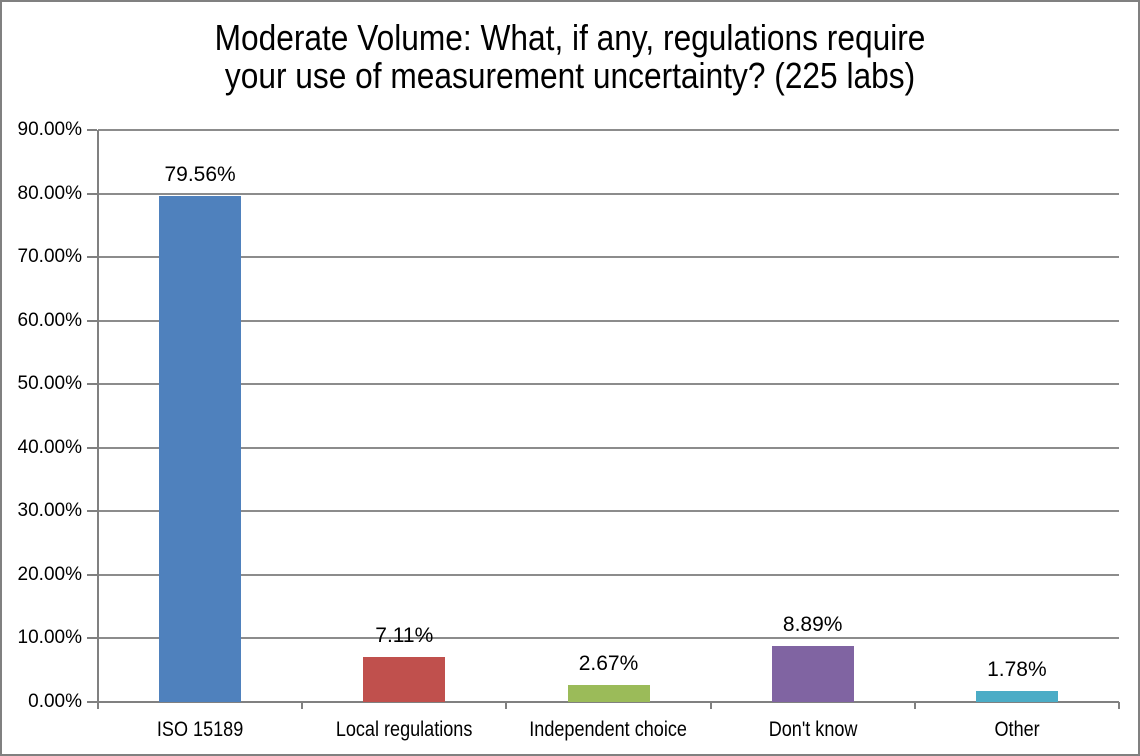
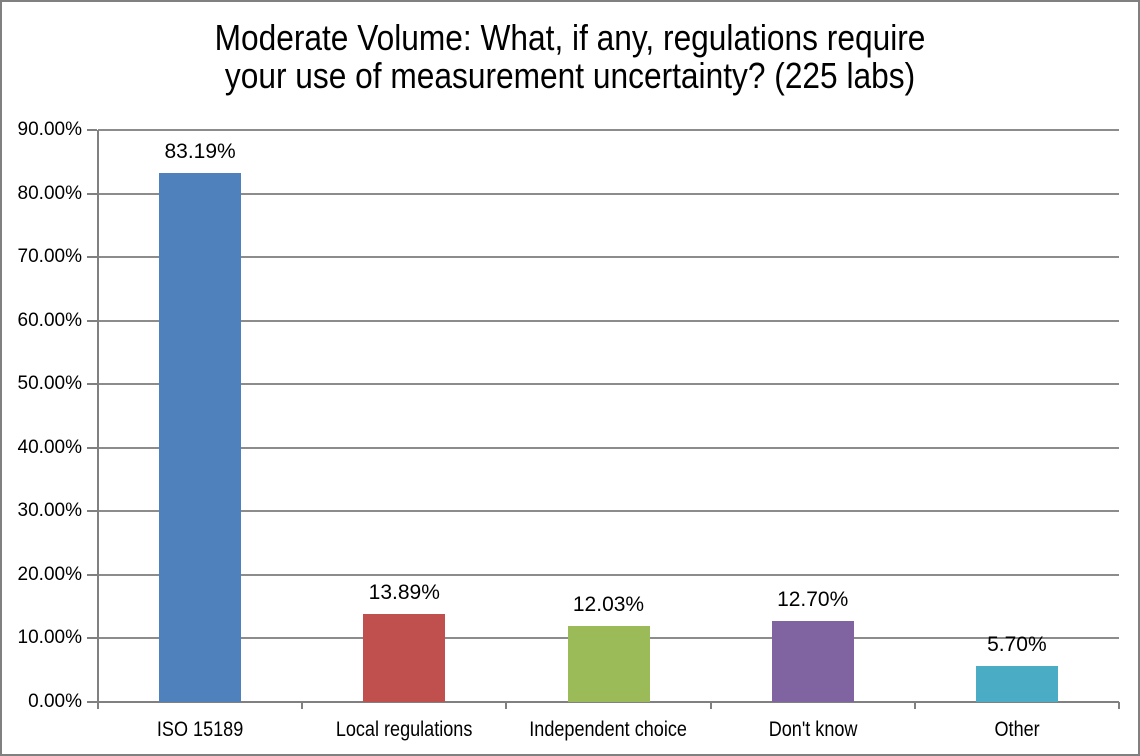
ISO 15189: 79.56% -> 83.19%
Local regulations: 7.11% -> 13.89%
Independent choice: 2.67% -> 12.03%
Don't know: 8.89% -> 12.70%
Other: 1.78% -> 5.70%
